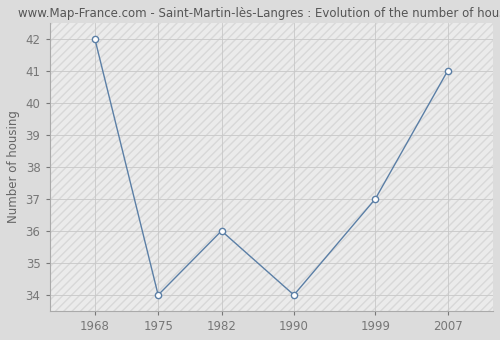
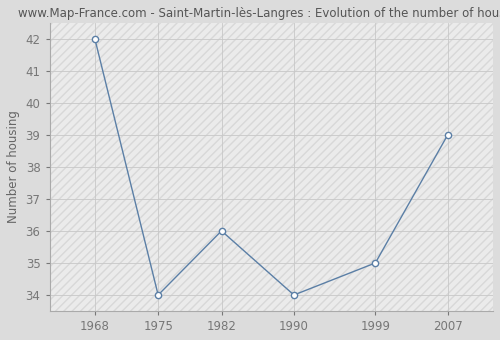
1999: 37 -> 35
2007: 41 -> 39
